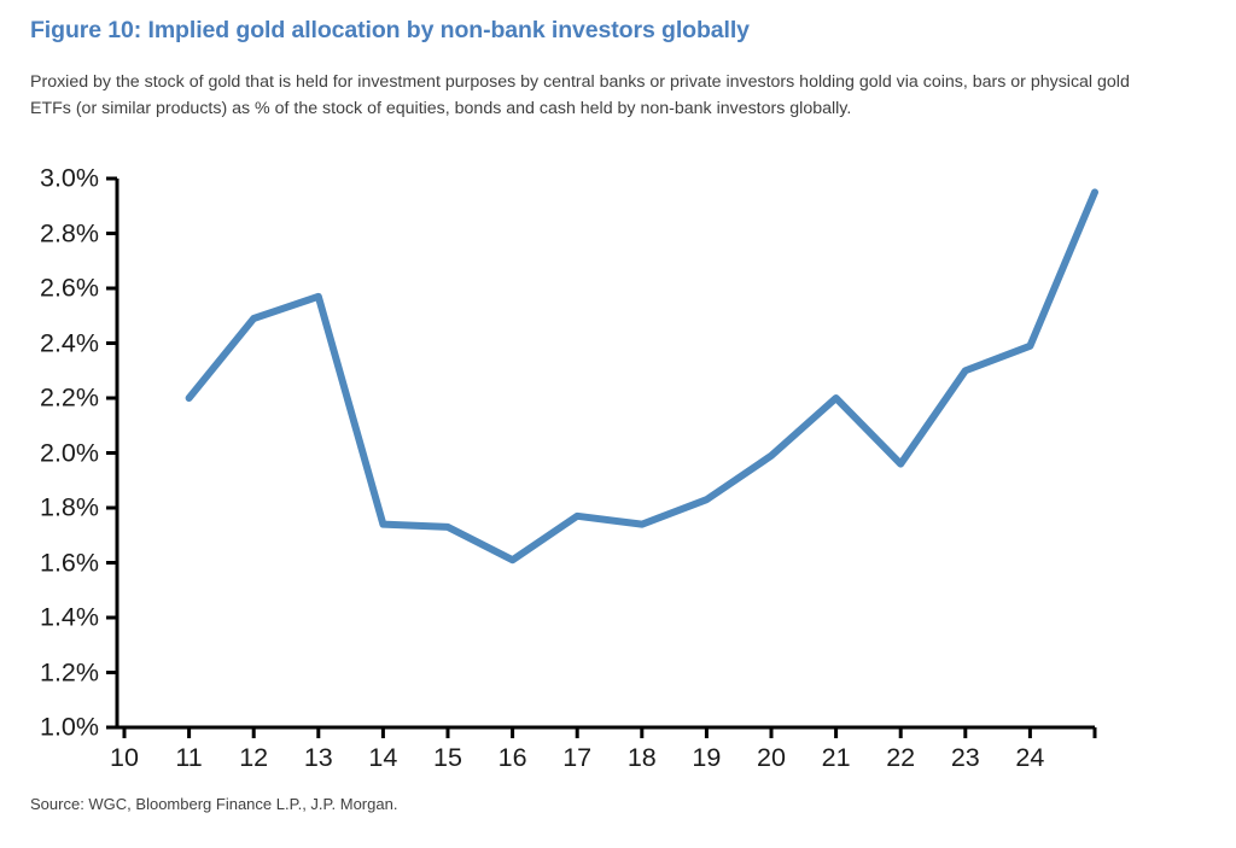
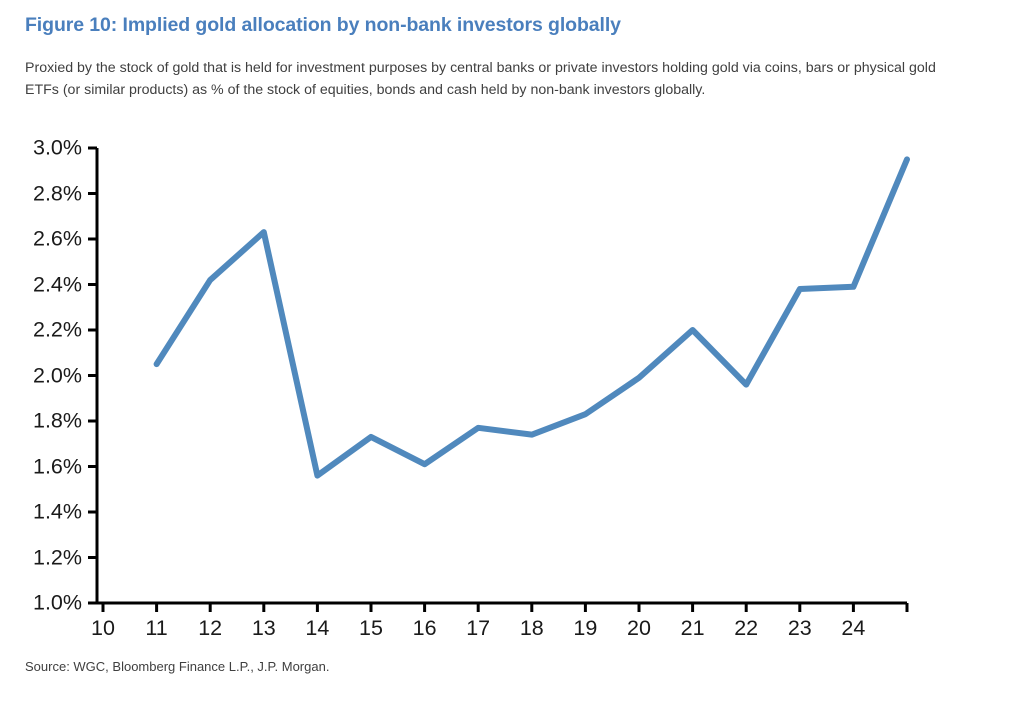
11: 2.20% -> 2.05%
12: 2.49% -> 2.42%
13: 2.57% -> 2.63%
14: 1.74% -> 1.56%
23: 2.30% -> 2.38%
